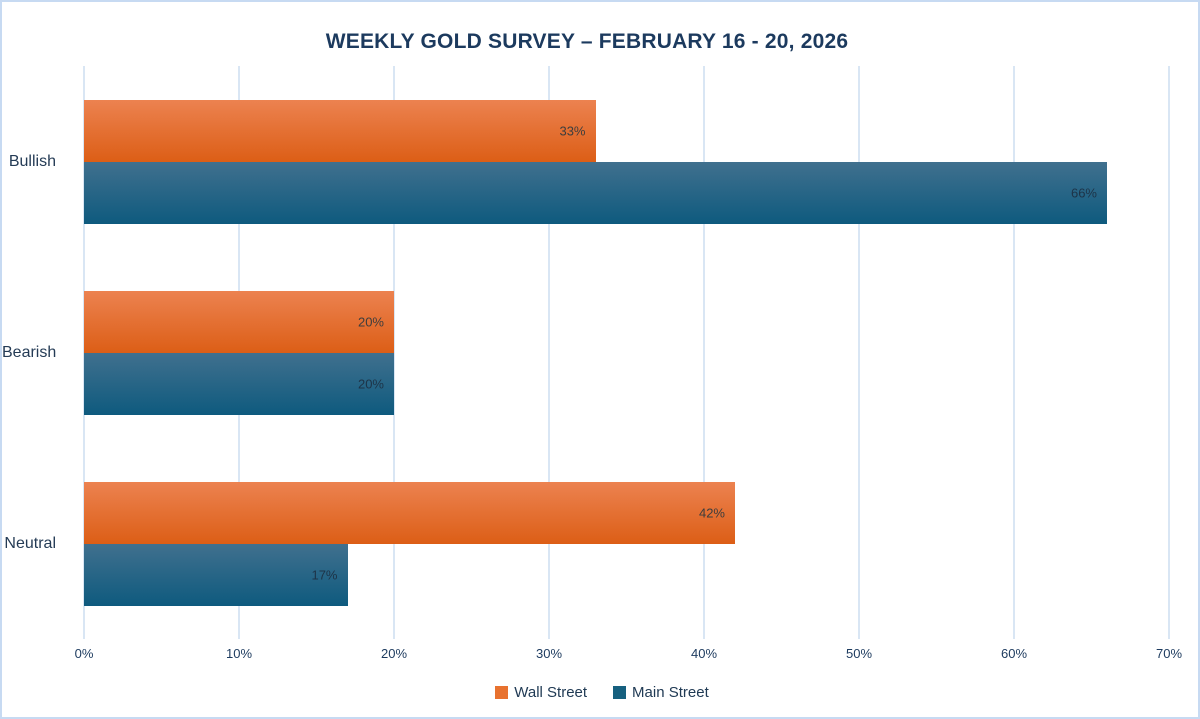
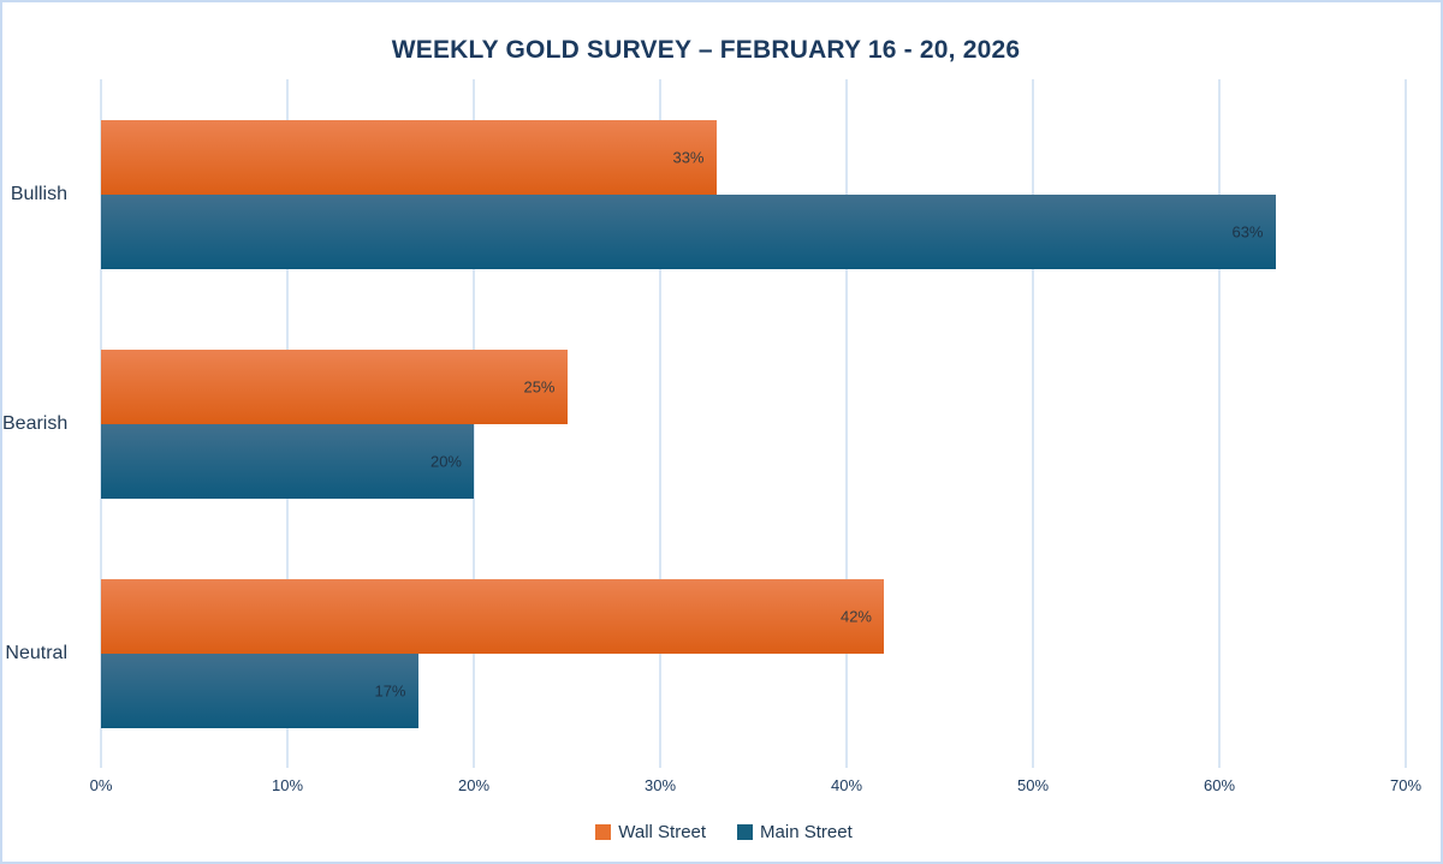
Main Street/Bullish: 66% -> 63%
Wall Street/Bearish: 20% -> 25%
